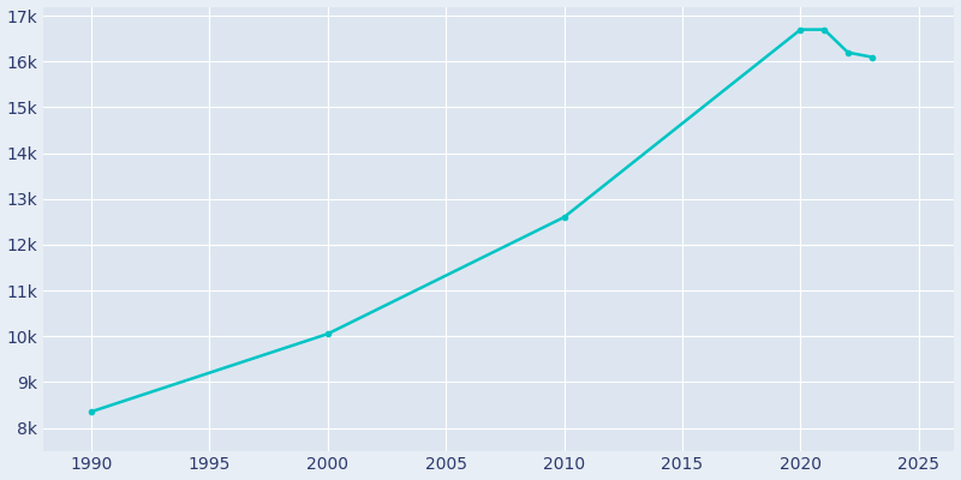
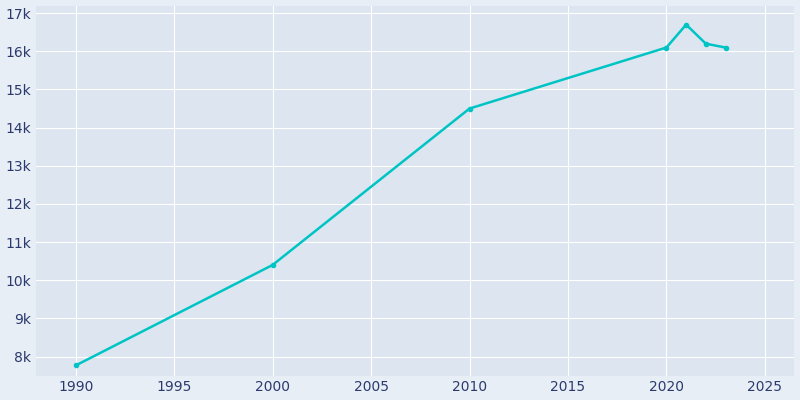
1990: 8.35k -> 7.76k
2000: 10.05k -> 10.40k
2010: 12.60k -> 14.50k
2020: 16.70k -> 16.10k
